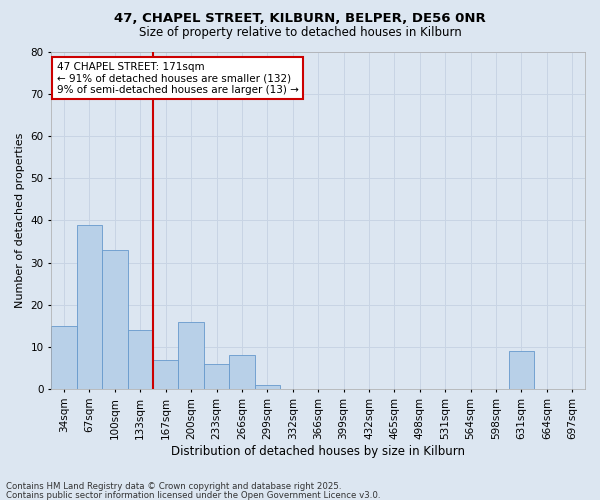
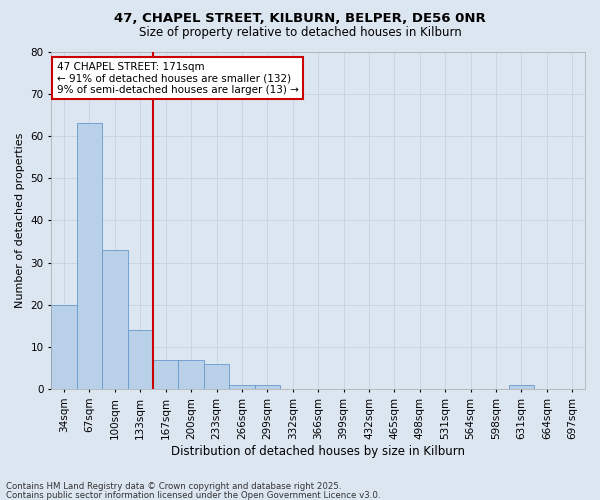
34sqm: 15 -> 20
67sqm: 39 -> 63
200sqm: 16 -> 7
266sqm: 8 -> 1
631sqm: 9 -> 1
